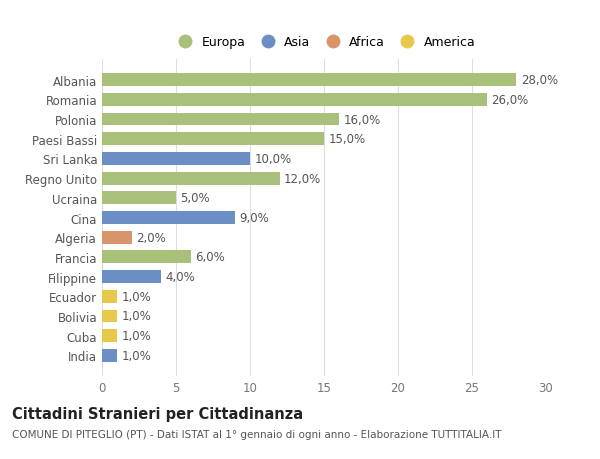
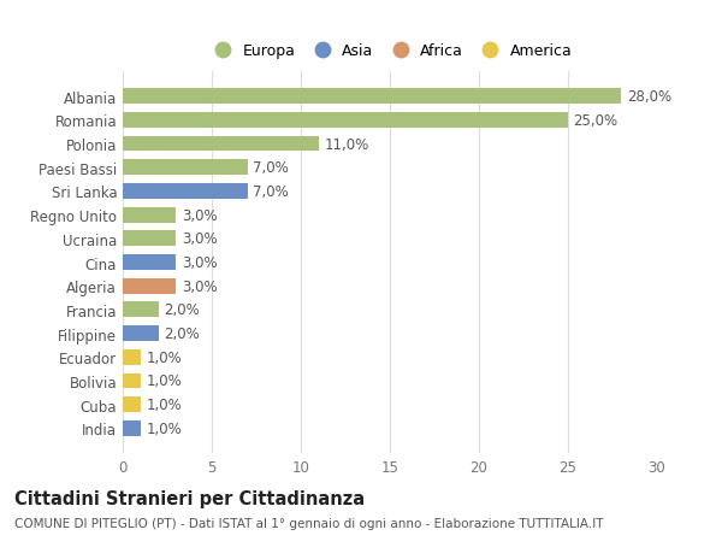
Romania: 26,0% -> 25,0%
Polonia: 16,0% -> 11,0%
Paesi Bassi: 15,0% -> 7,0%
Sri Lanka: 10,0% -> 7,0%
Regno Unito: 12,0% -> 3,0%
Ucraina: 5,0% -> 3,0%
Cina: 9,0% -> 3,0%
Algeria: 2,0% -> 3,0%
Francia: 6,0% -> 2,0%
Filippine: 4,0% -> 2,0%
